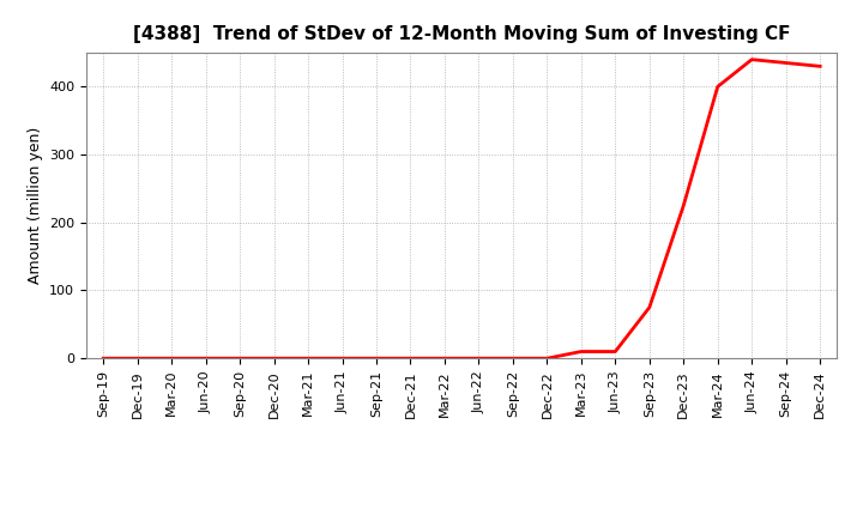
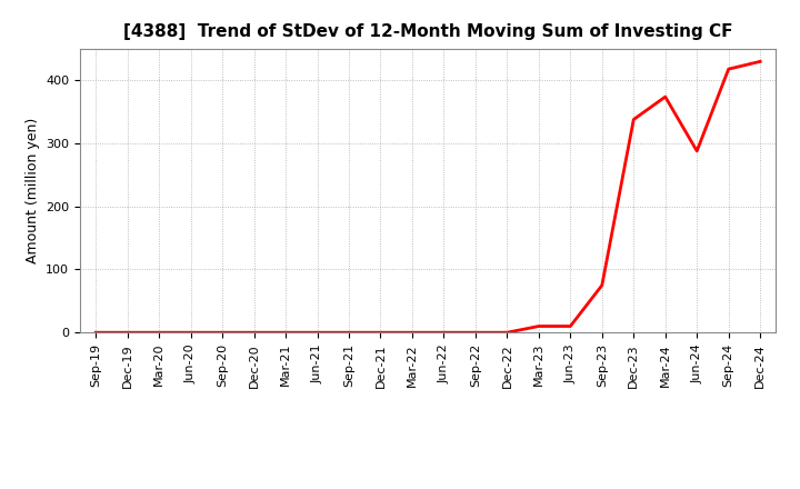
Dec-23: 225 -> 338
Mar-24: 400 -> 374
Jun-24: 440 -> 288
Sep-24: 435 -> 418
